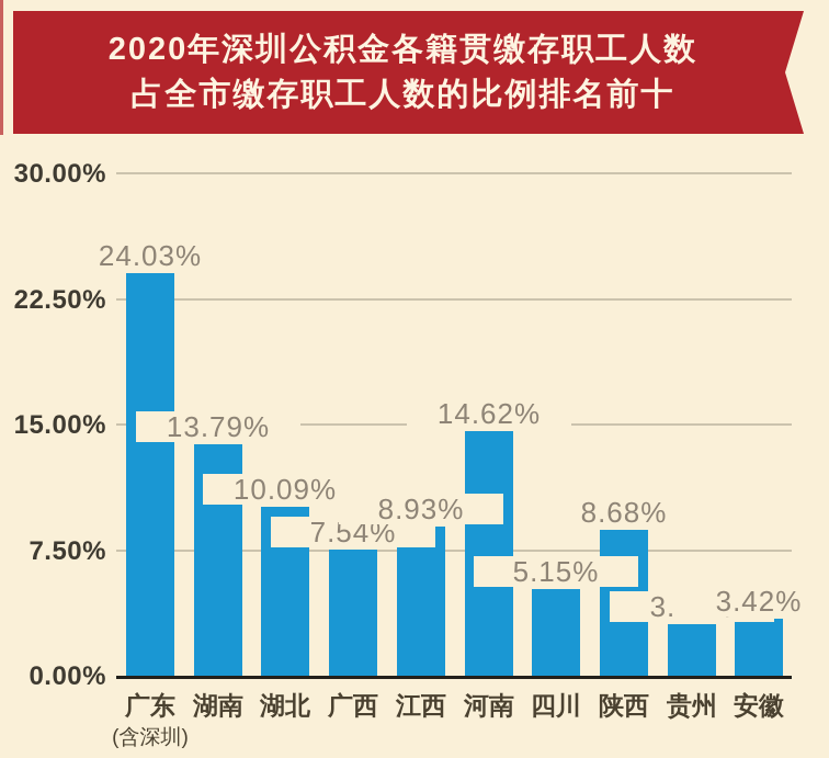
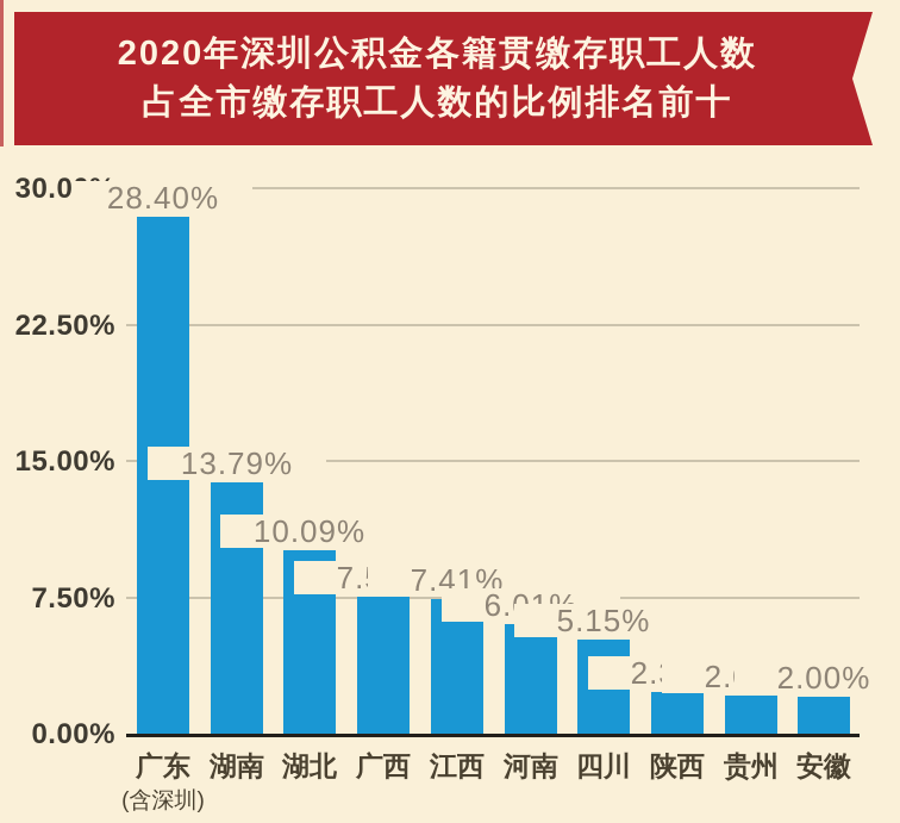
广东: 24.03% -> 28.40%
江西: 8.93% -> 7.41%
河南: 14.62% -> 6.01%
陕西: 8.68% -> 2.32%
贵州: 3.11% -> 2.09%
安徽: 3.42% -> 2.00%
